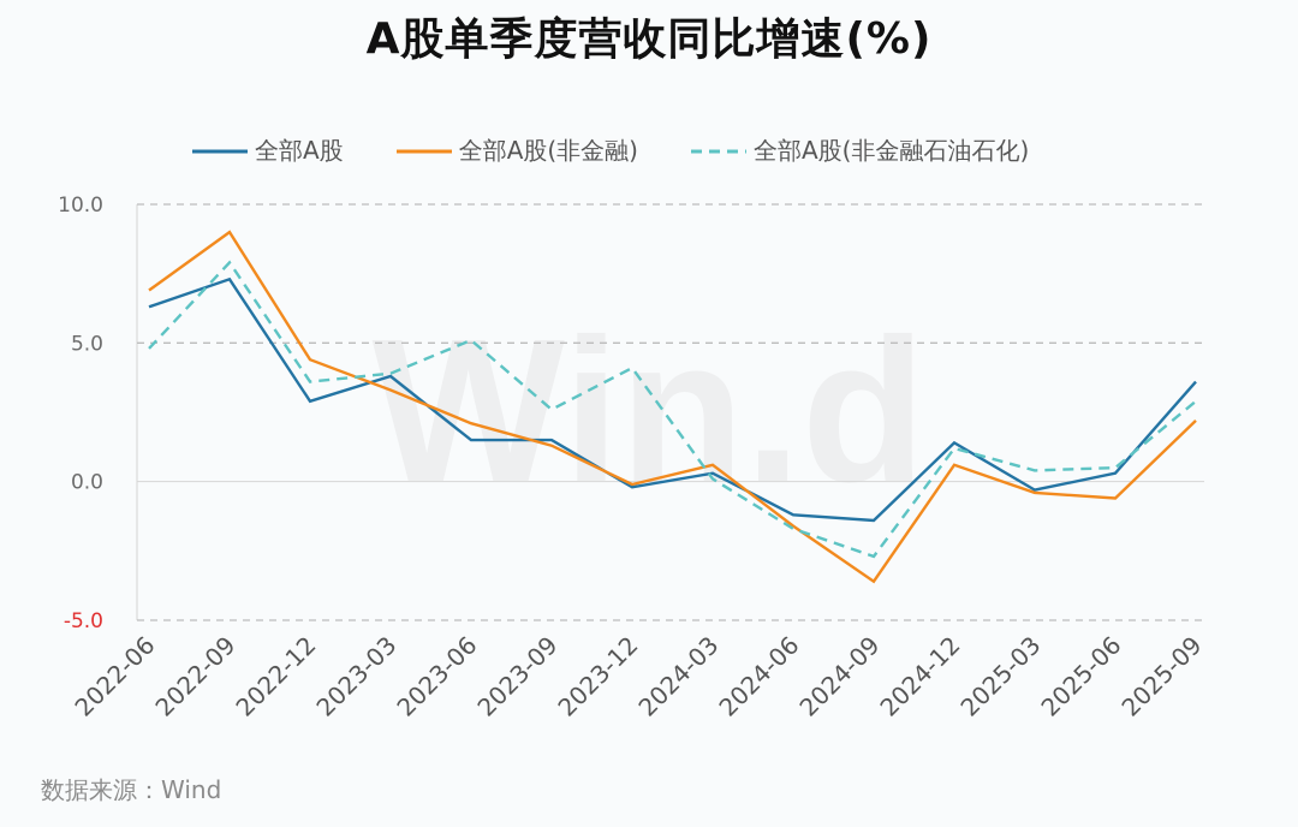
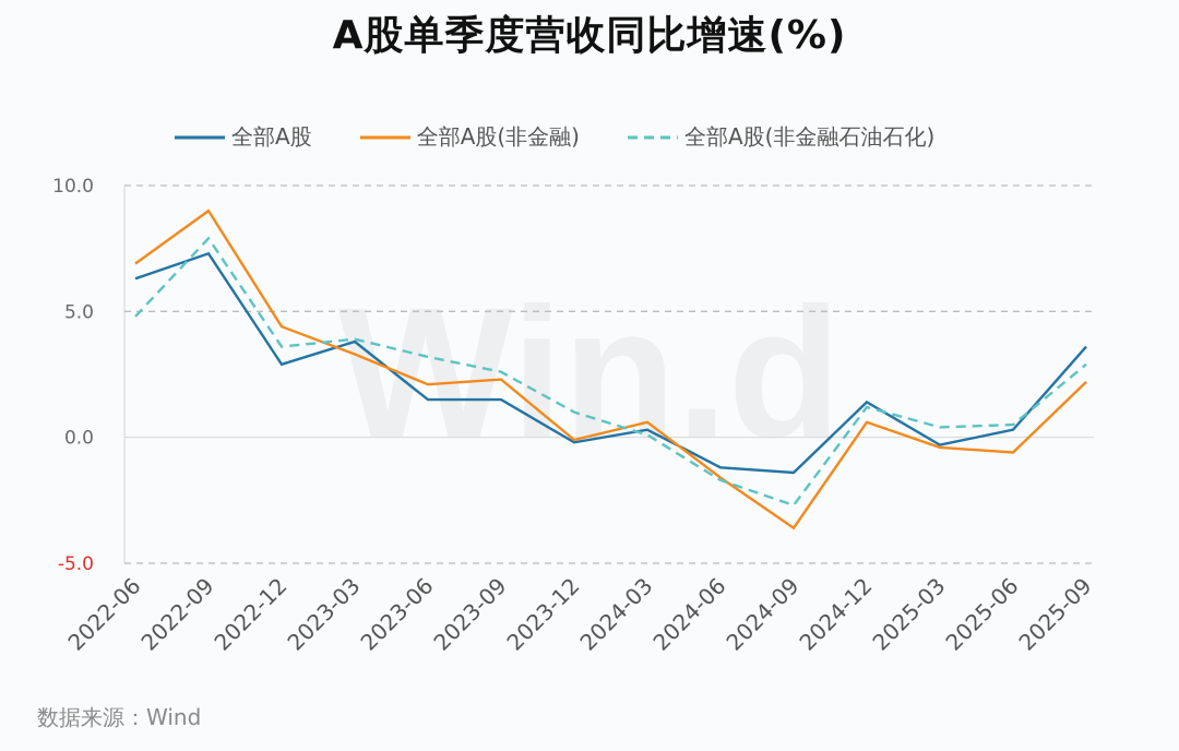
全部A股(非金融石油石化)/2023-06: 5.1 -> 3.2
全部A股(非金融)/2023-09: 1.3 -> 2.3
全部A股(非金融石油石化)/2023-12: 4.1 -> 1.0
